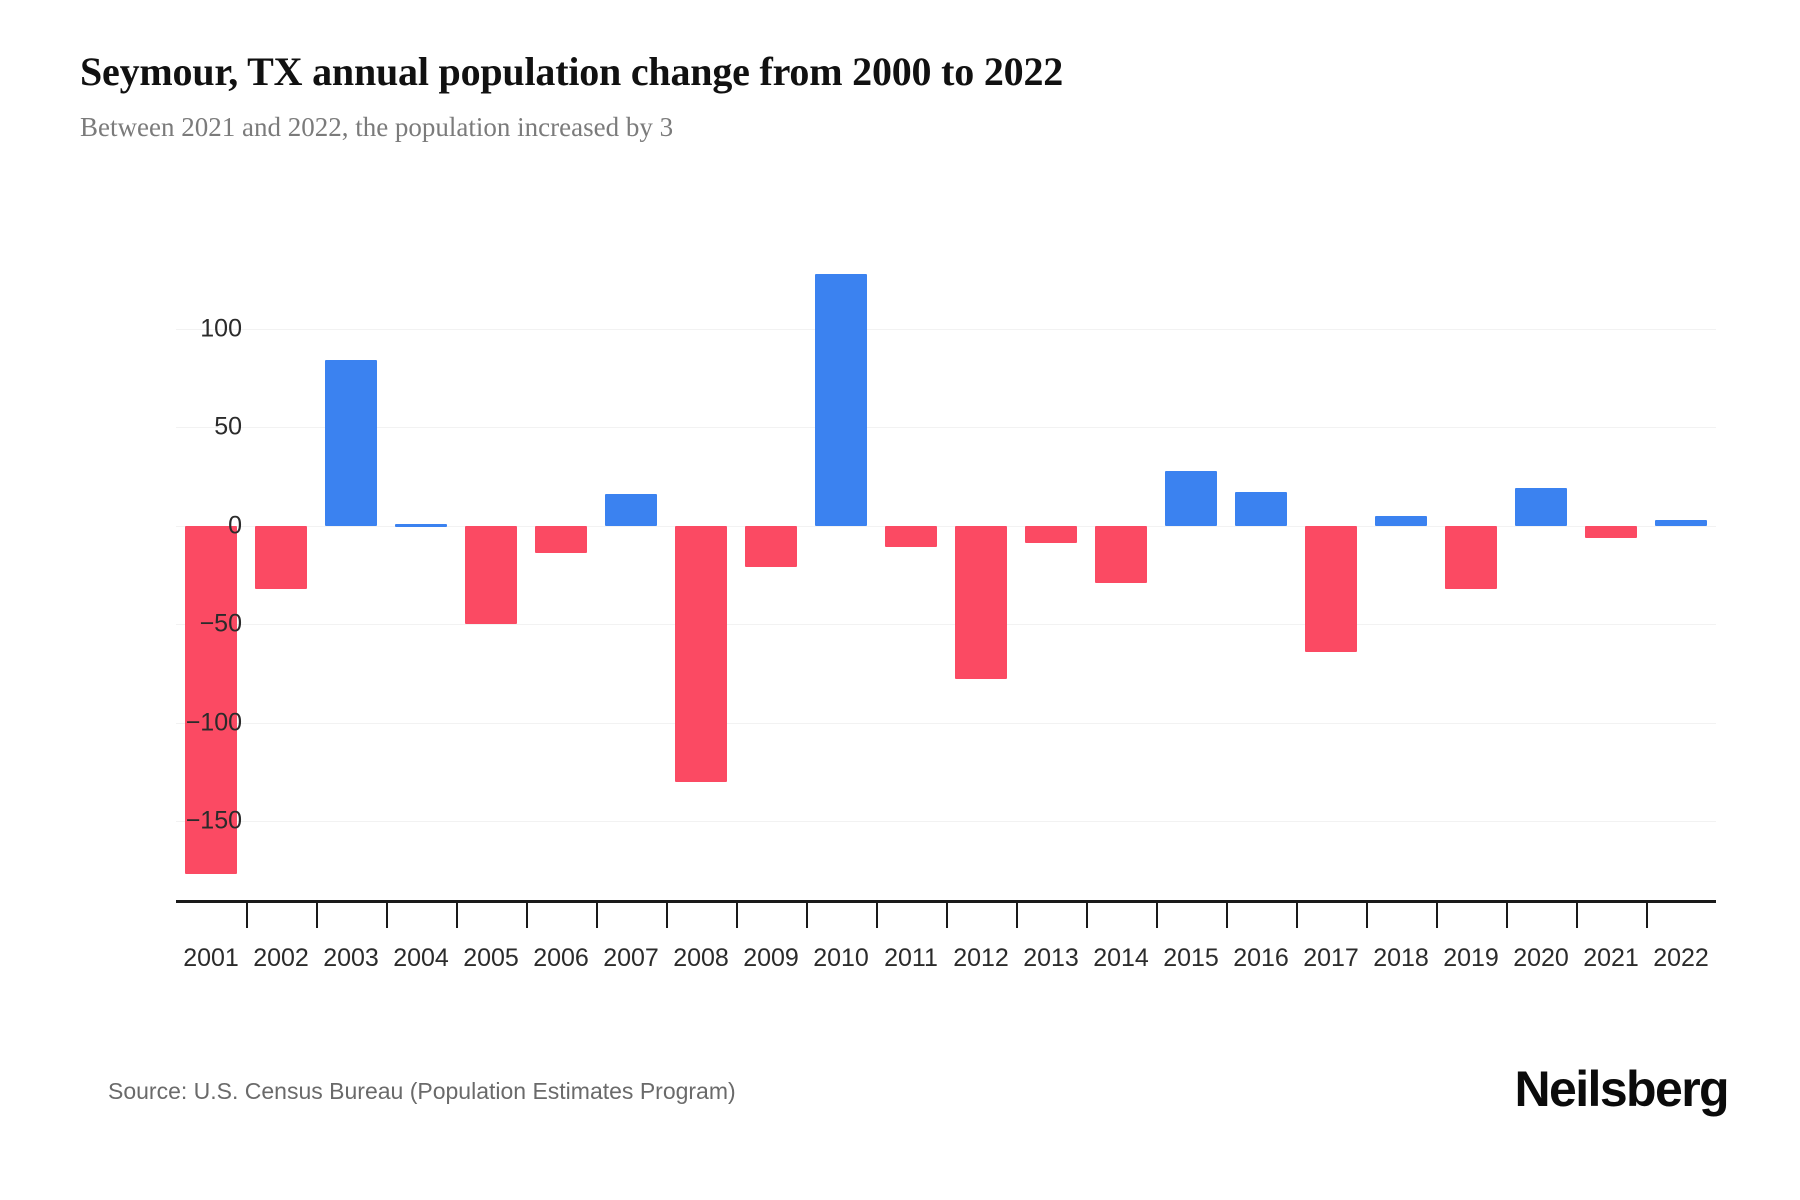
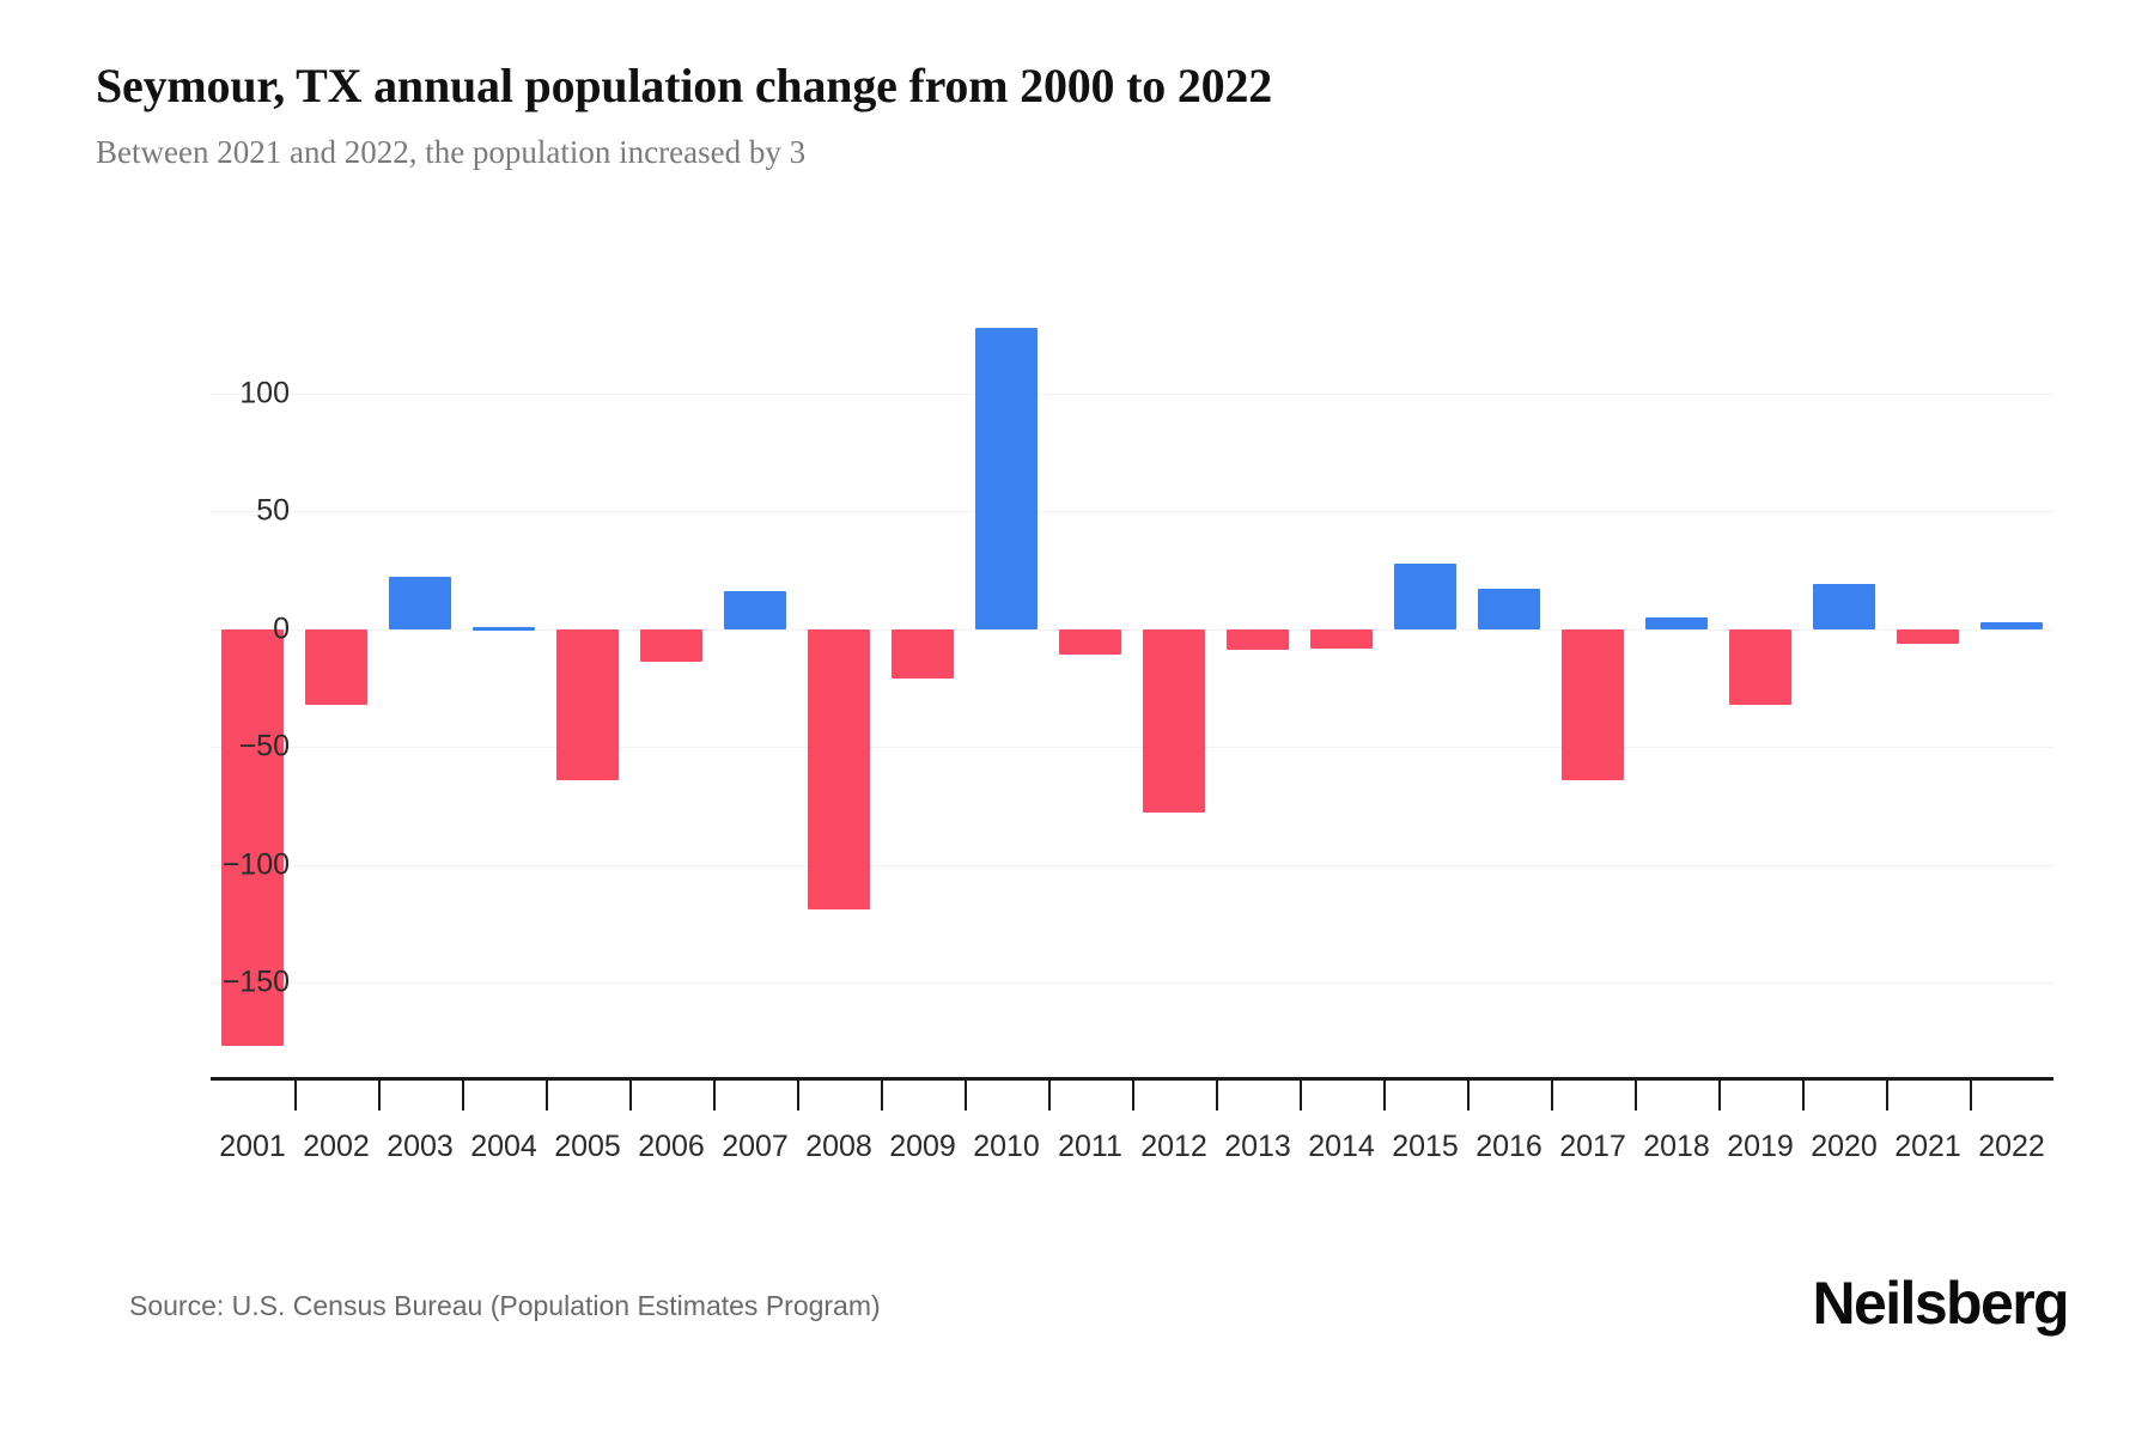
2003: 84 -> 22
2005: -50 -> -64
2008: -130 -> -119
2014: -29 -> -8
